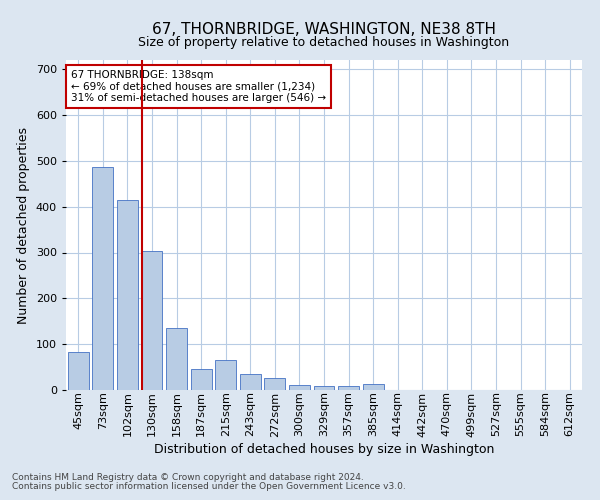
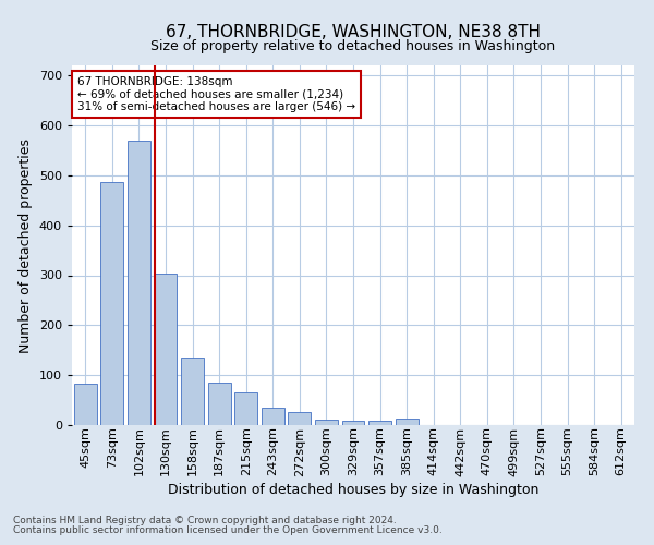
102sqm: 415 -> 569
187sqm: 45 -> 85
